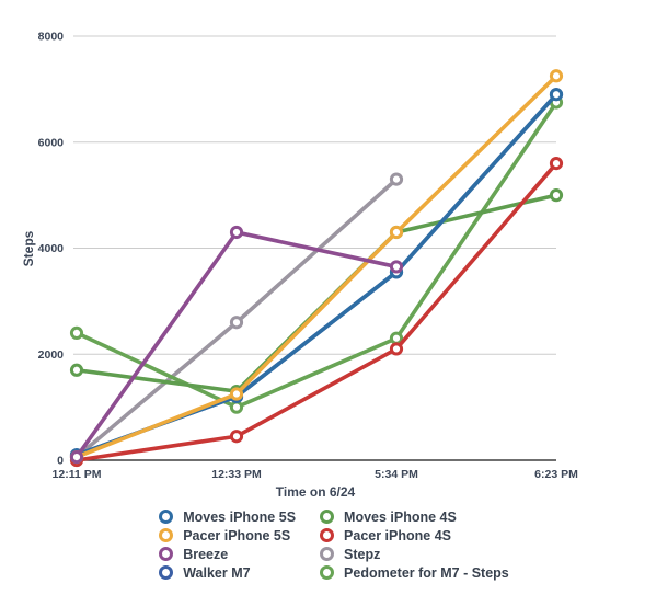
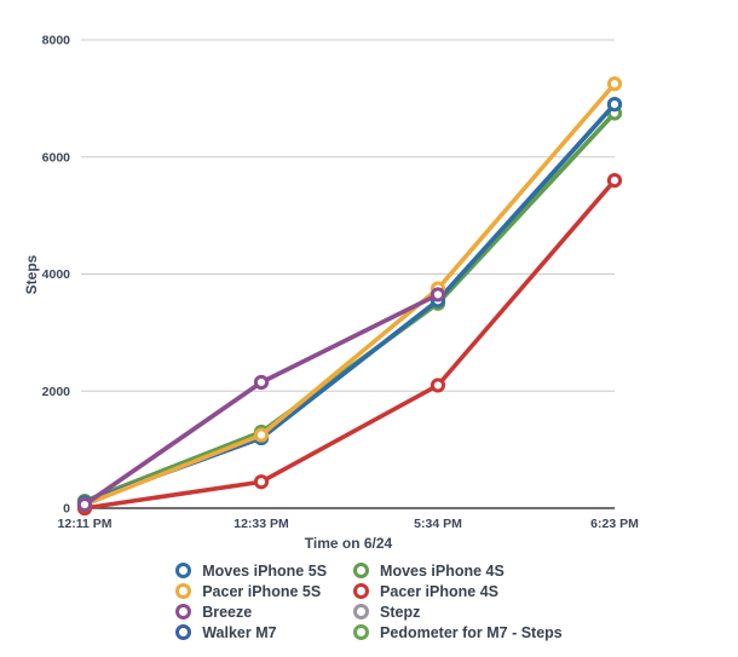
Moves iPhone 4S/12:11 PM: 1700 -> 100
Pedometer for M7 - Steps/12:11 PM: 2400 -> 100
Breeze/12:33 PM: 4300 -> 2200
Stepz/12:33 PM: 2600 -> 2200
Pedometer for M7 - Steps/12:33 PM: 1000 -> 1300
Pacer iPhone 5S/5:34 PM: 4300 -> 3800
Moves iPhone 4S/5:34 PM: 4300 -> 3500
Stepz/5:34 PM: 5300 -> 3600
Pedometer for M7 - Steps/5:34 PM: 2300 -> 3500
Moves iPhone 4S/6:23 PM: 5000 -> 6800
